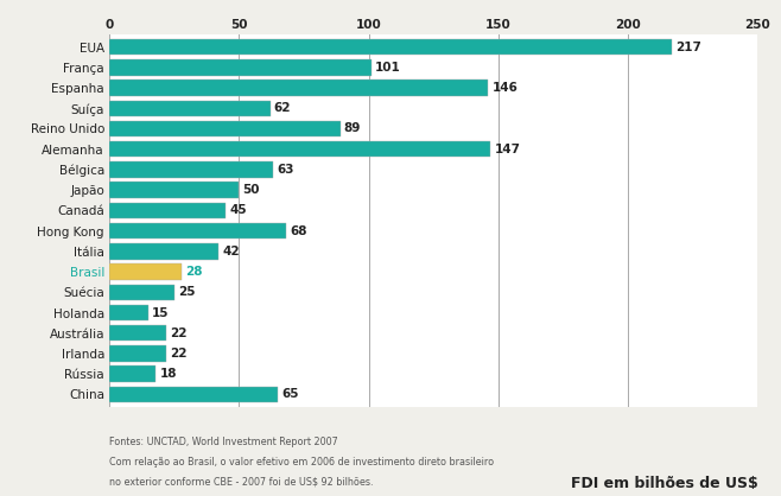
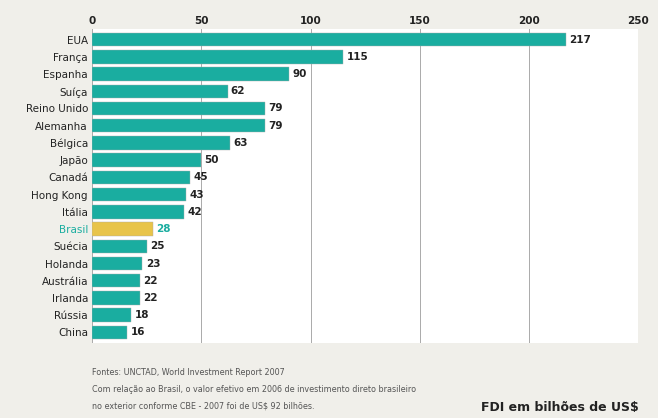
França: 101 -> 115
Espanha: 146 -> 90
Reino Unido: 89 -> 79
Alemanha: 147 -> 79
Hong Kong: 68 -> 43
Holanda: 15 -> 23
China: 65 -> 16
